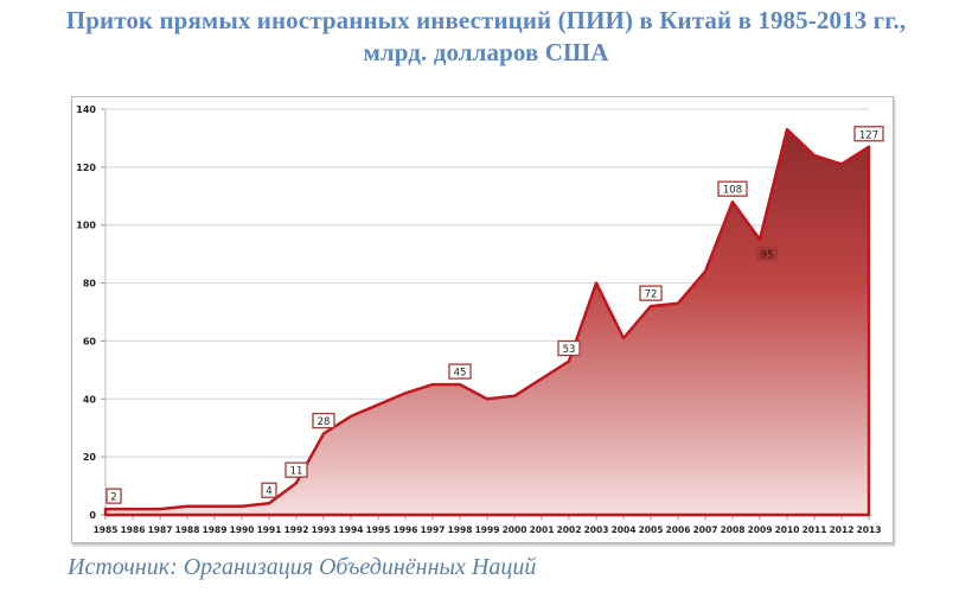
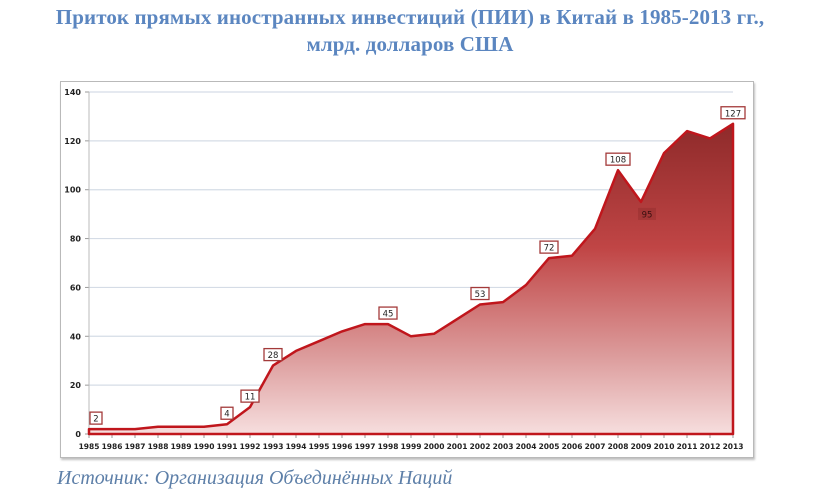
2003: 80 -> 54
2010: 133 -> 115
